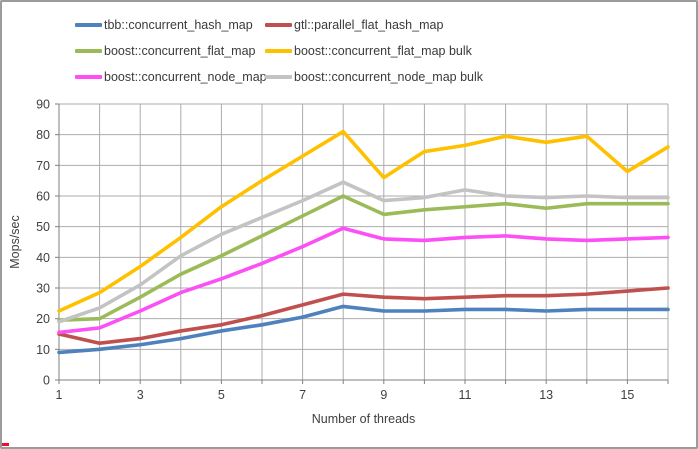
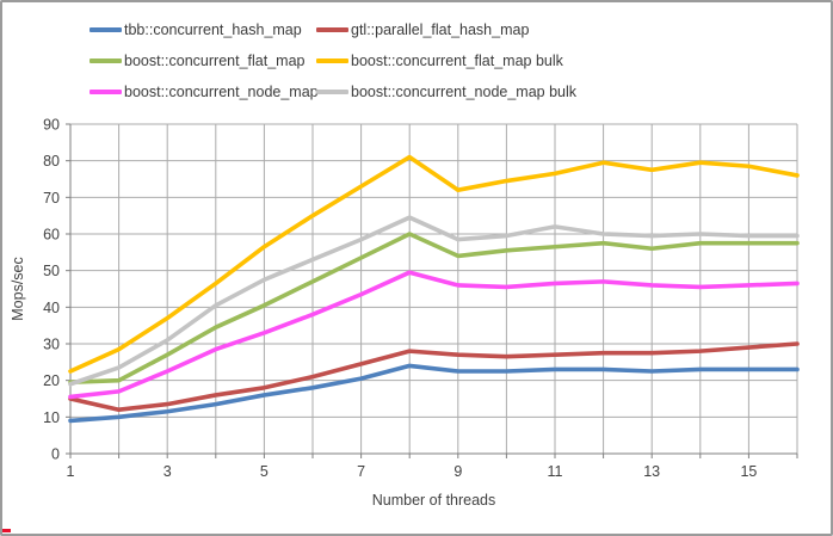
boost::concurrent_flat_map bulk/9: 66 -> 72
boost::concurrent_flat_map bulk/15: 68 -> 78
